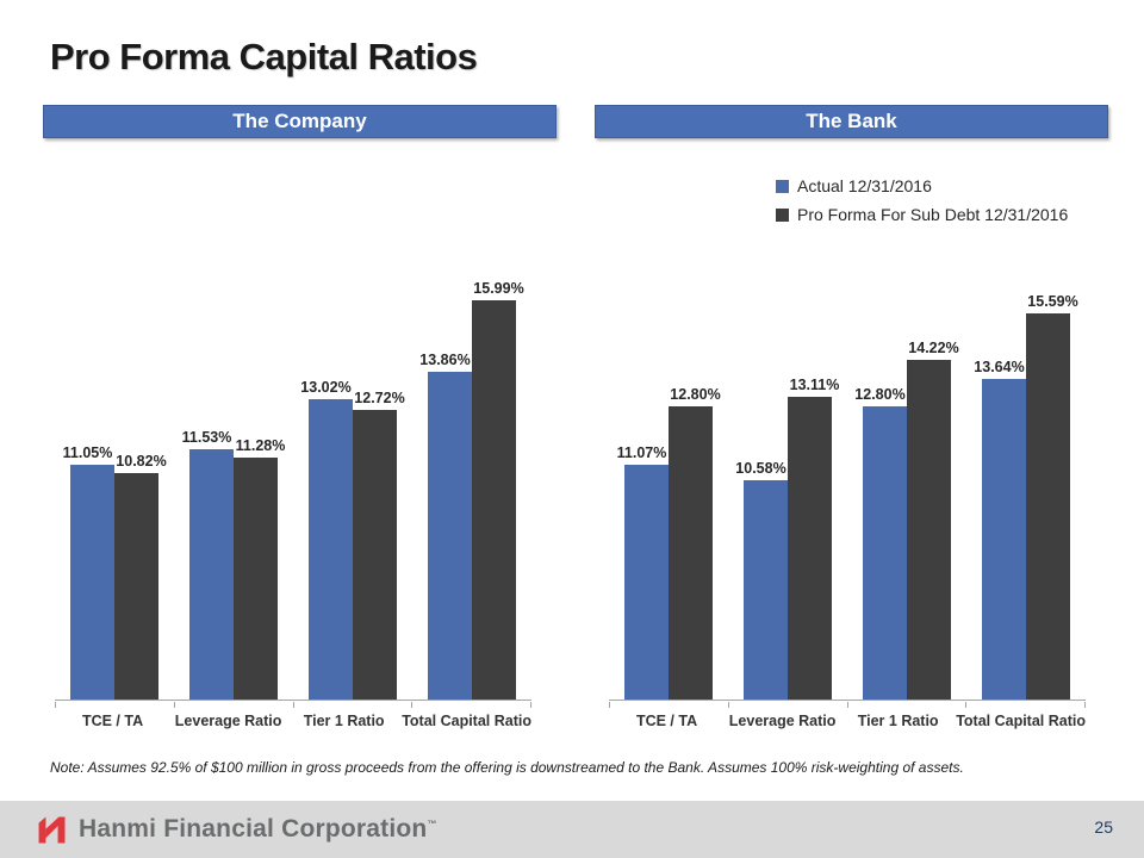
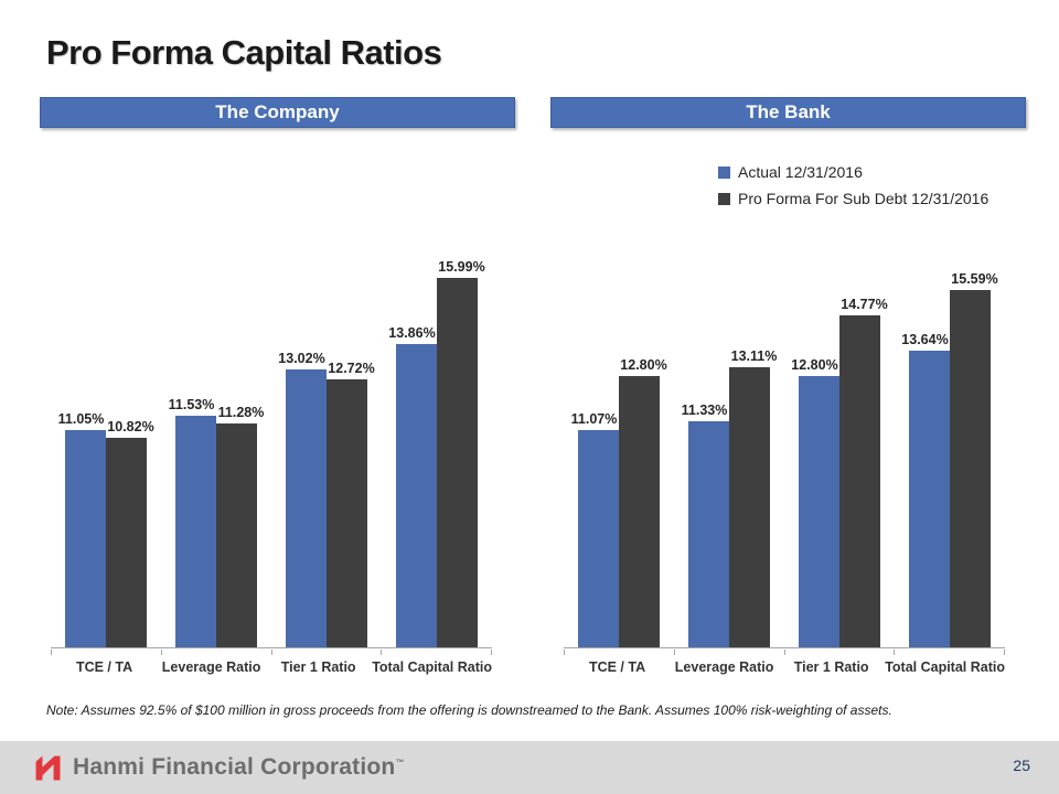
The Bank/Actual 12/31/2016/Leverage Ratio: 10.58% -> 11.33%
The Bank/Pro Forma For Sub Debt 12/31/2016/Tier 1 Ratio: 14.22% -> 14.77%
